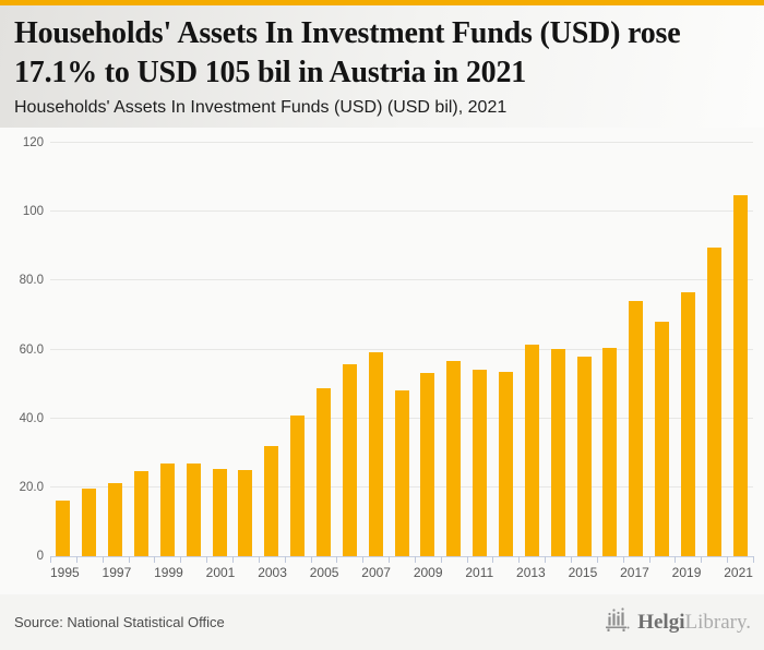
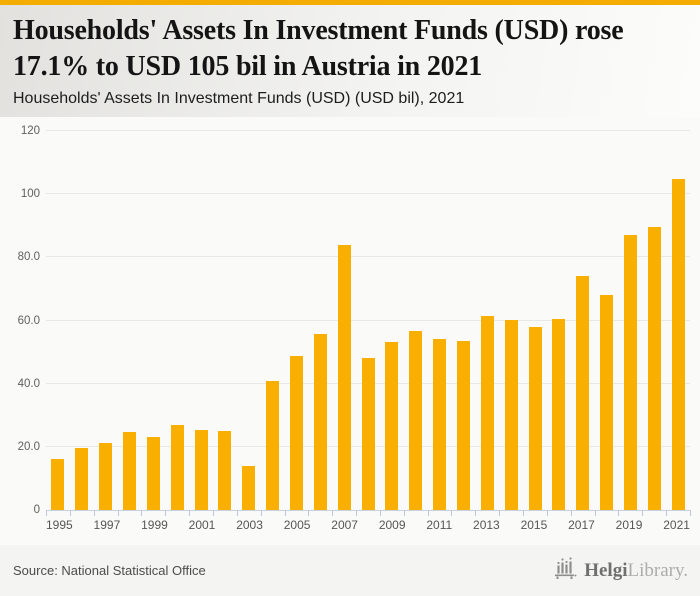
1999: 27 -> 23
2003: 32 -> 14
2007: 59 -> 84
2019: 77 -> 87
